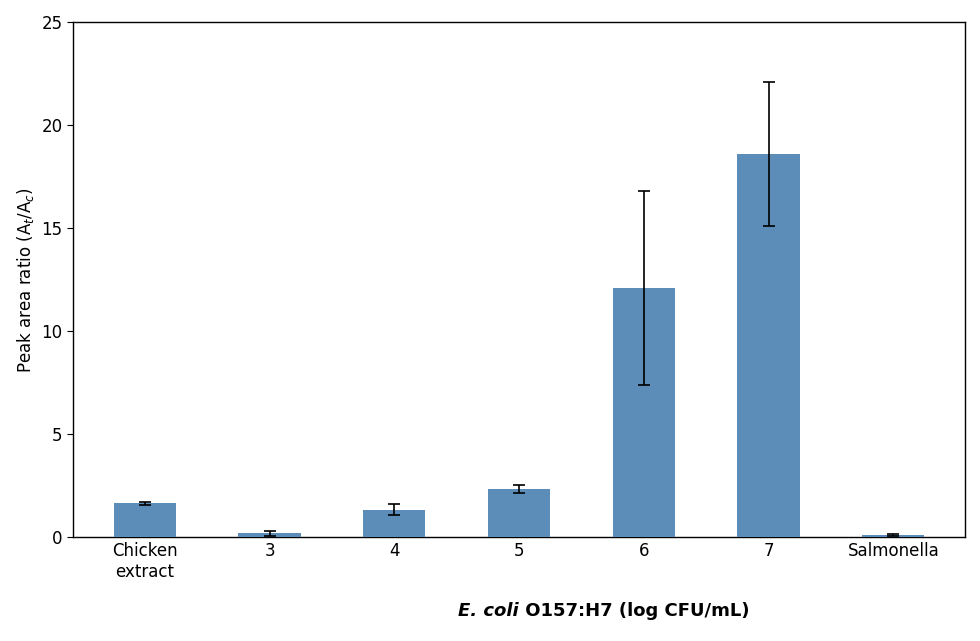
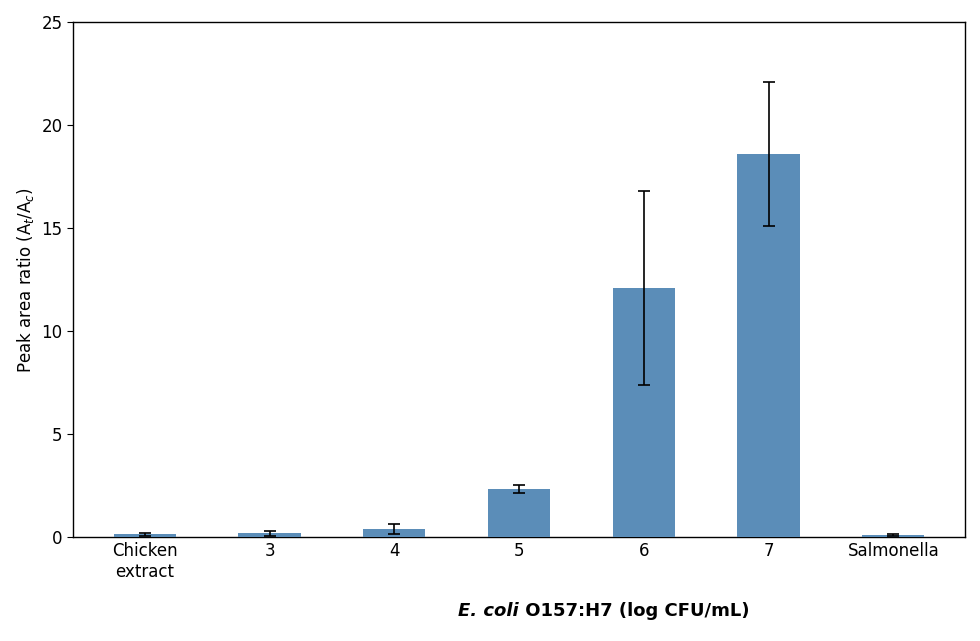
Chicken extract: 1.65 -> 0.15
4: 1.35 -> 0.42
